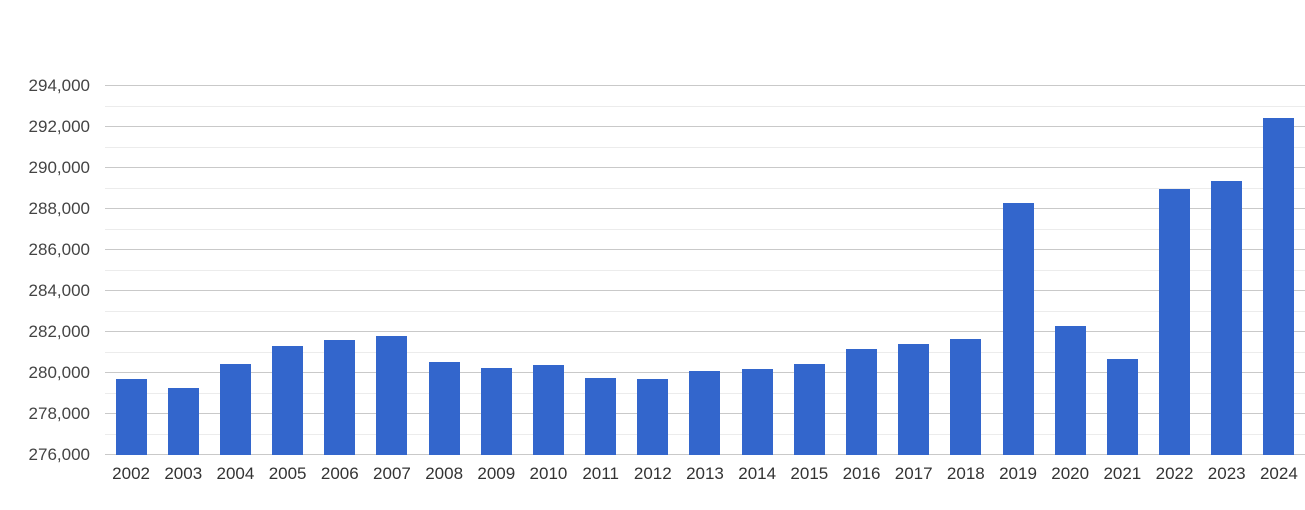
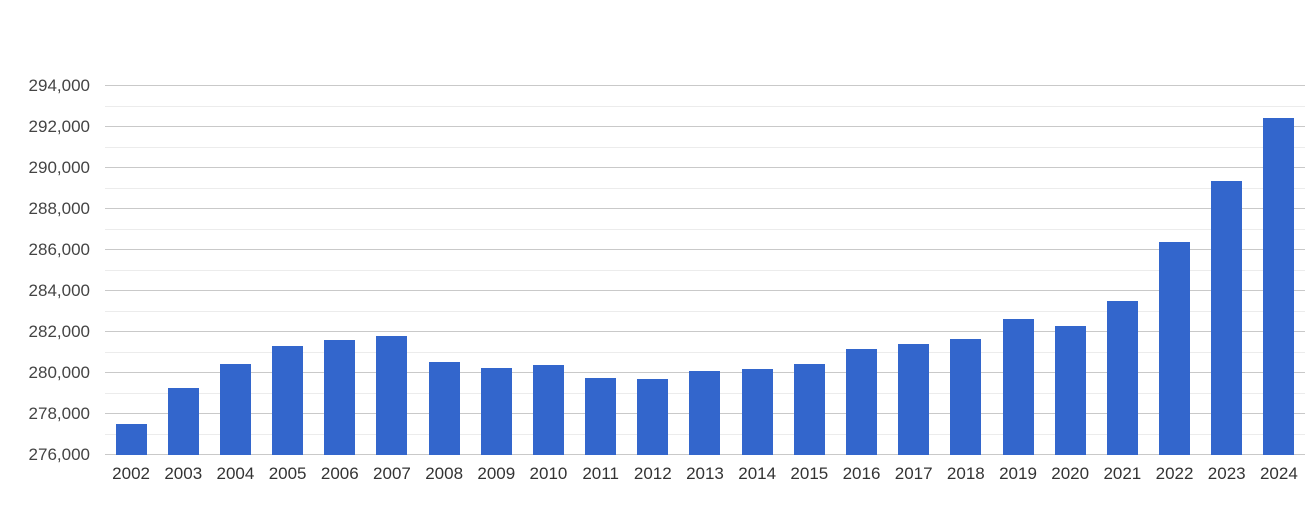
2002: 279700 -> 277500
2019: 288300 -> 282600
2021: 280700 -> 283500
2022: 289000 -> 286400
